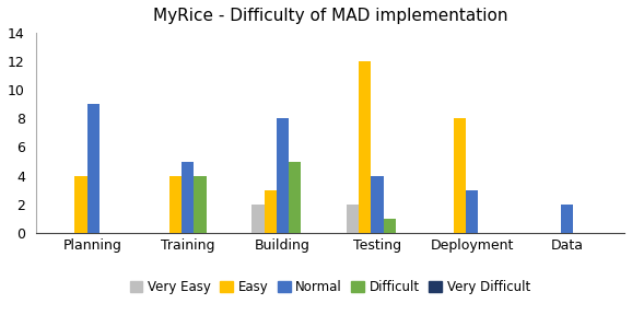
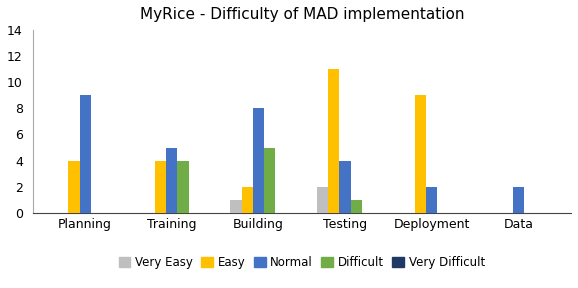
Very Easy/Building: 2 -> 1
Easy/Building: 3 -> 2
Easy/Testing: 12 -> 11
Easy/Deployment: 8 -> 9
Normal/Deployment: 3 -> 2
